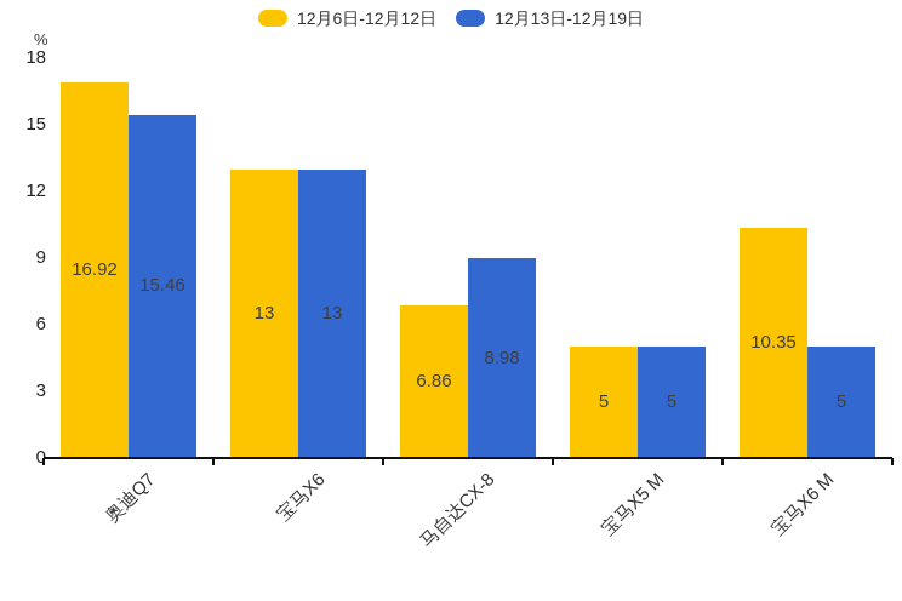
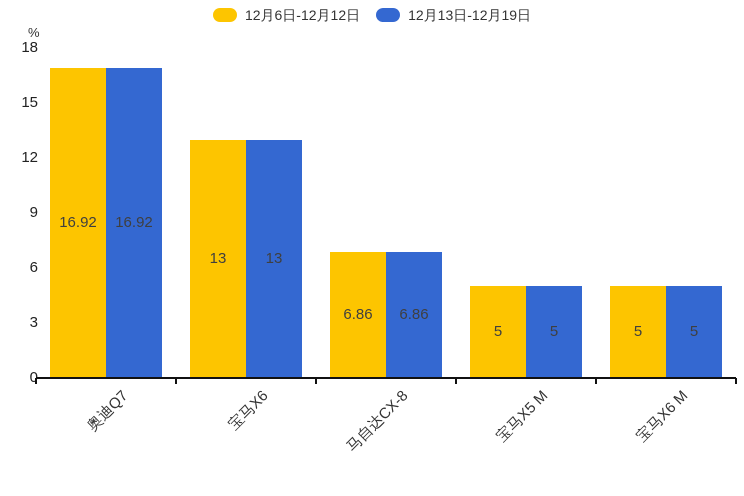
12月13日-12月19日/奥迪Q7: 15.46 -> 16.92
12月13日-12月19日/马自达CX-8: 8.98 -> 6.86
12月6日-12月12日/宝马X6 M: 10.35 -> 5
